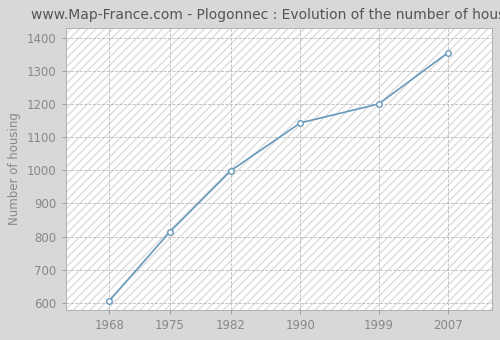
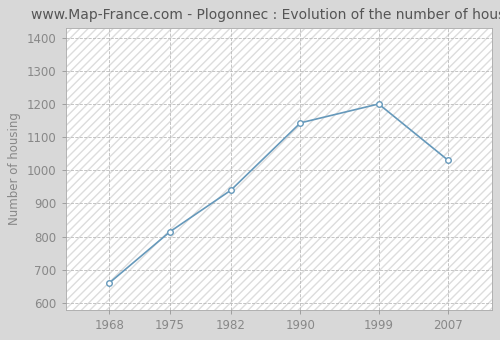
1968: 606 -> 660
1982: 999 -> 940
2007: 1355 -> 1030
